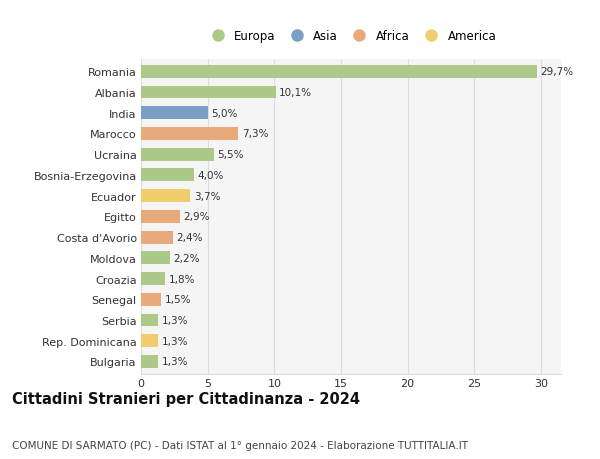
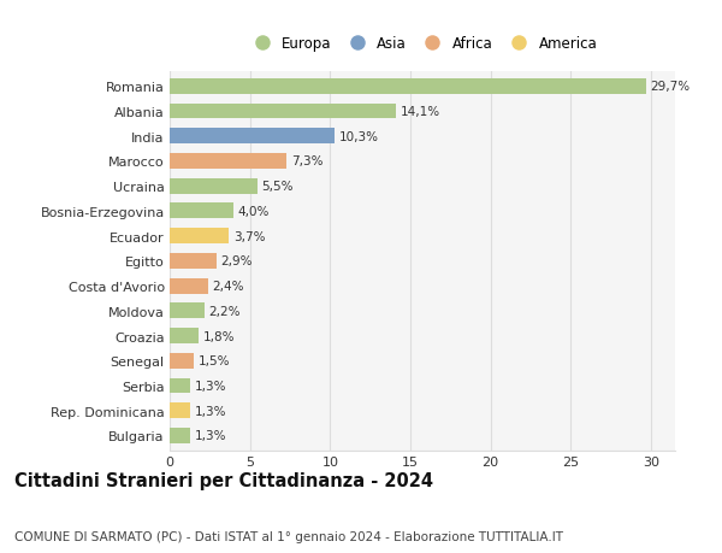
Albania: 10,1% -> 14,1%
India: 5,0% -> 10,3%
